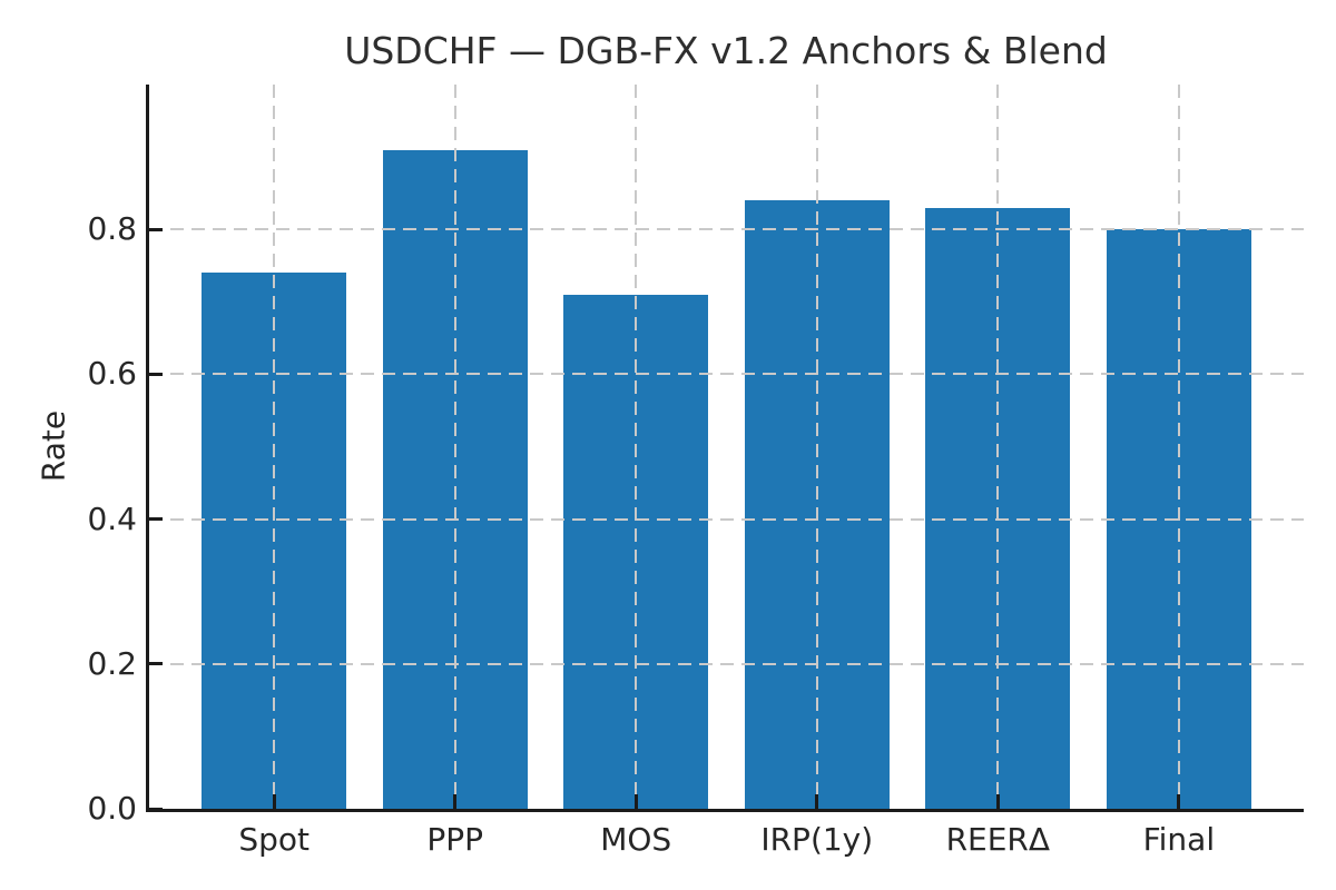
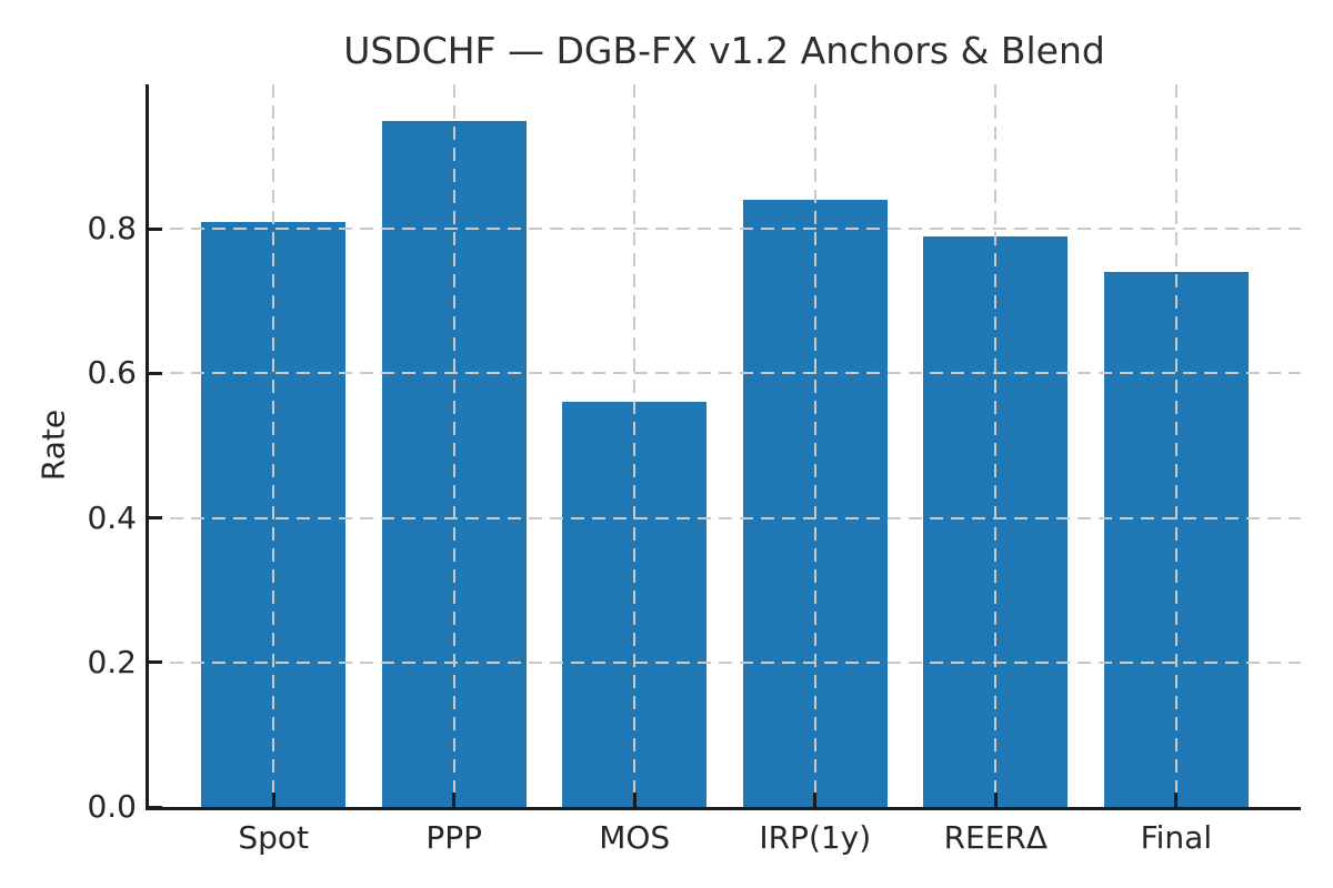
Spot: 0.74 -> 0.81
PPP: 0.91 -> 0.95
MOS: 0.71 -> 0.56
REERΔ: 0.83 -> 0.79
Final: 0.80 -> 0.74
